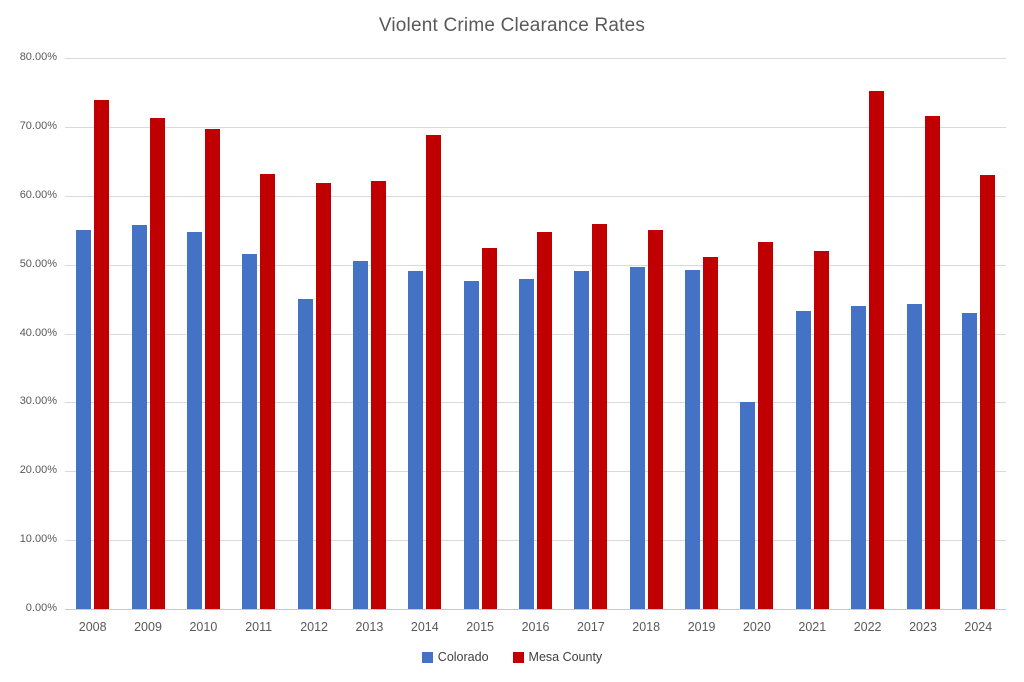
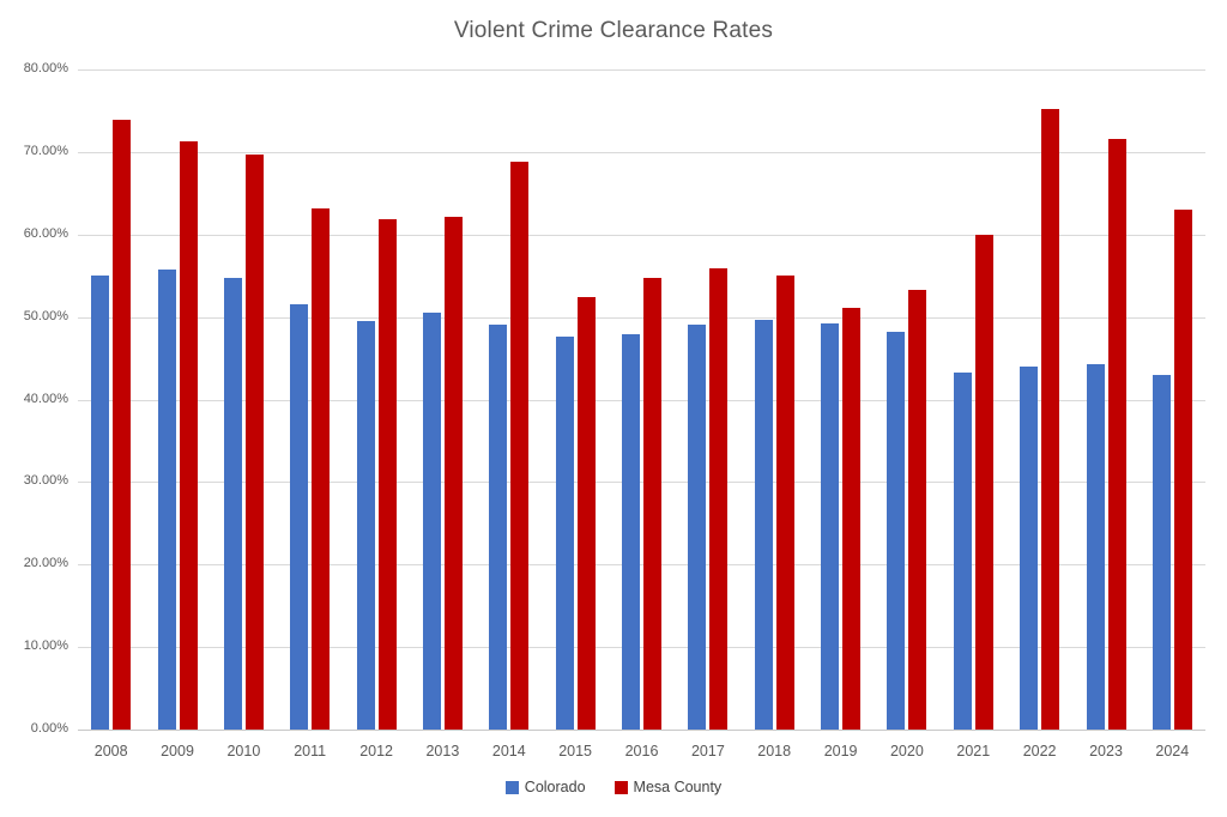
Colorado/2012: 45% -> 50%
Colorado/2020: 30% -> 48%
Mesa County/2021: 52% -> 60%
